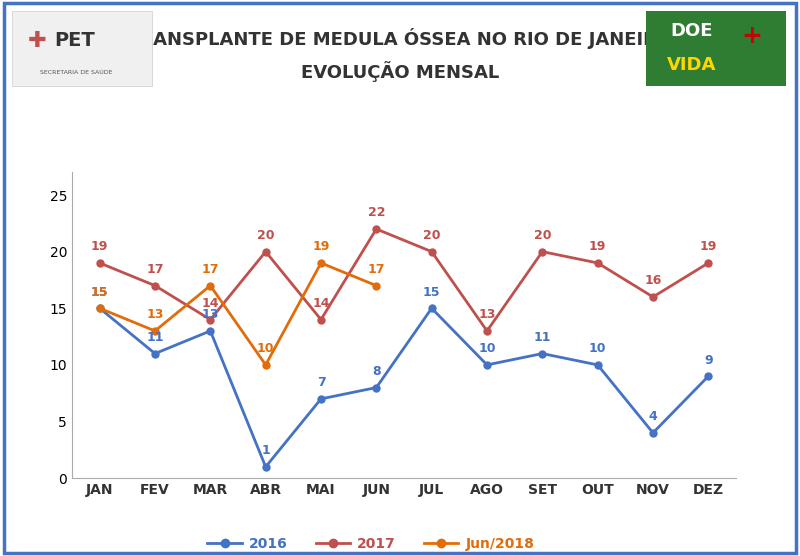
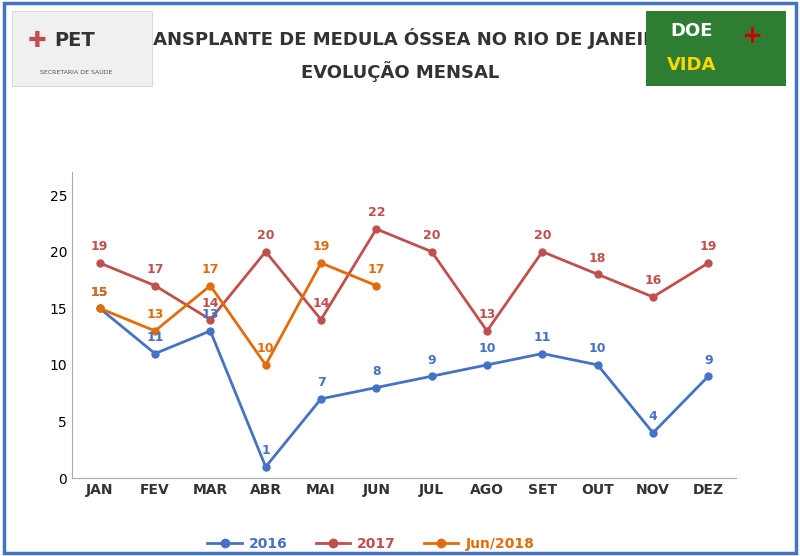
2016/JUL: 15 -> 9
2017/OUT: 19 -> 18
